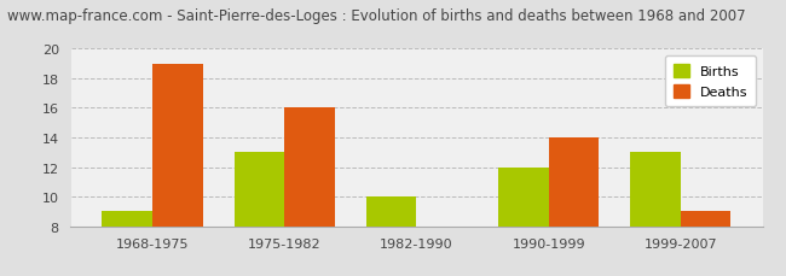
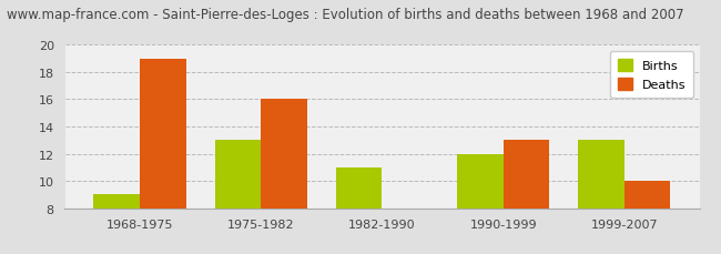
Births/1982-1990: 10 -> 11
Deaths/1990-1999: 14 -> 13
Deaths/1999-2007: 9 -> 10
